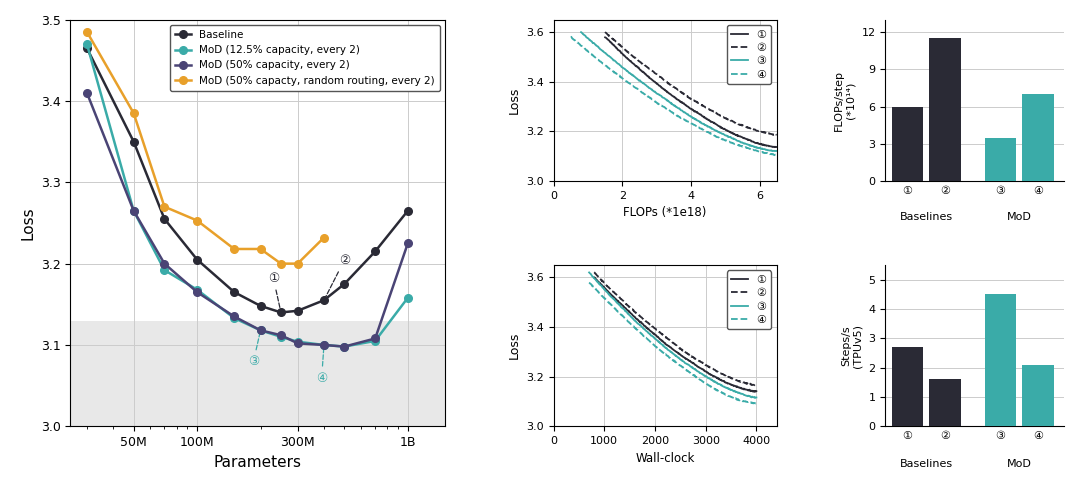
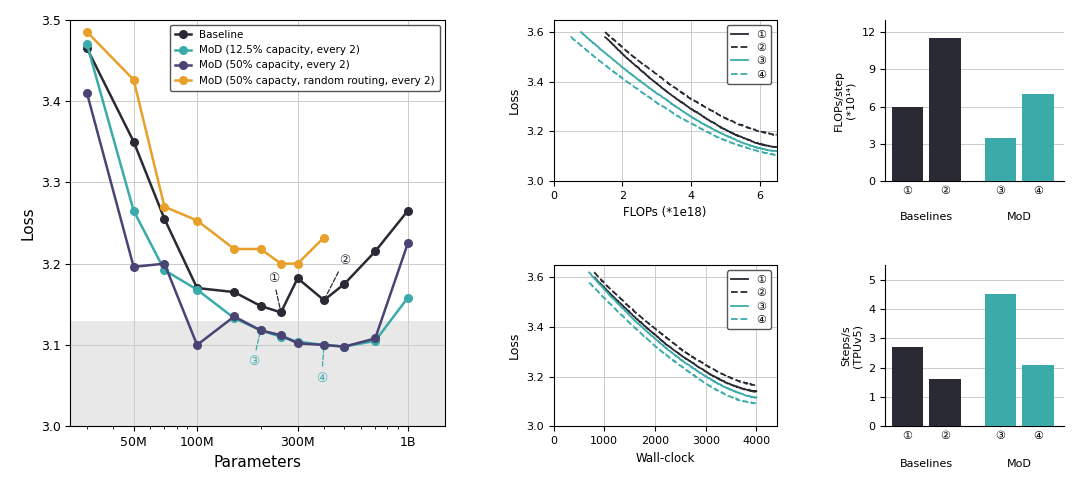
MoD (50% capacity, every 2)/50M: 3.265 -> 3.196
MoD (50% capacty, random routing, every 2)/50M: 3.385 -> 3.426
Baseline/100M: 3.205 -> 3.170
MoD (50% capacity, every 2)/100M: 3.165 -> 3.100
Baseline/300M: 3.142 -> 3.182
